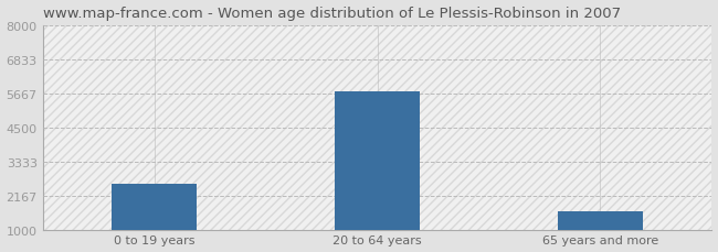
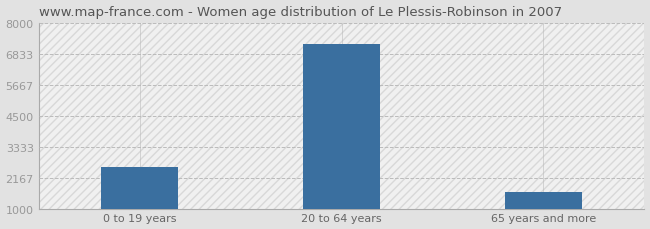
20 to 64 years: 5750 -> 7200
